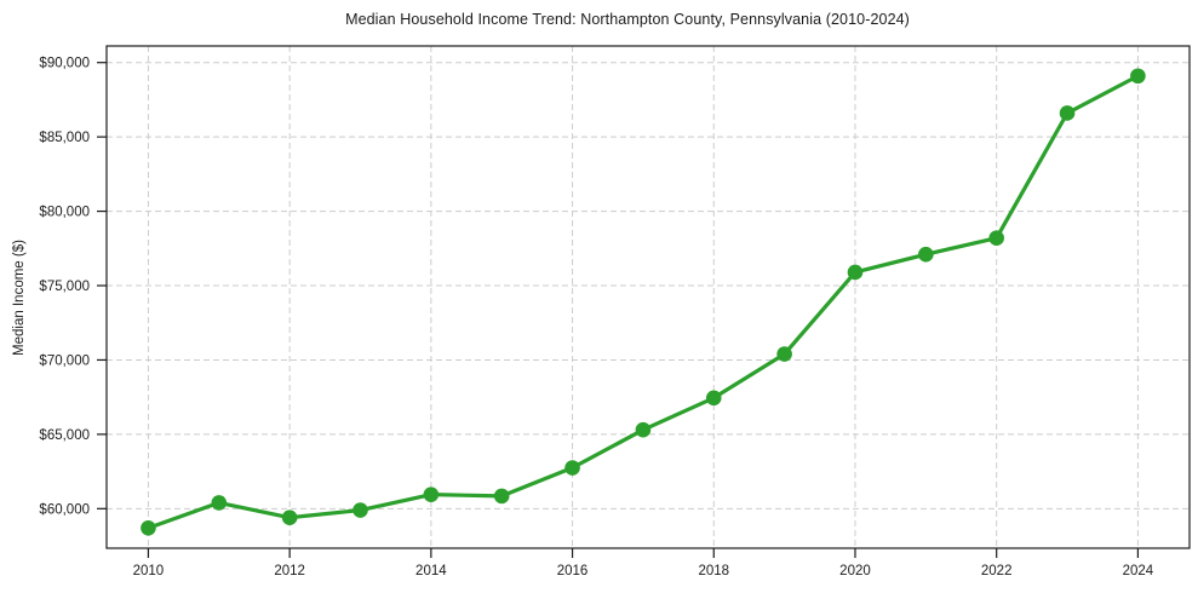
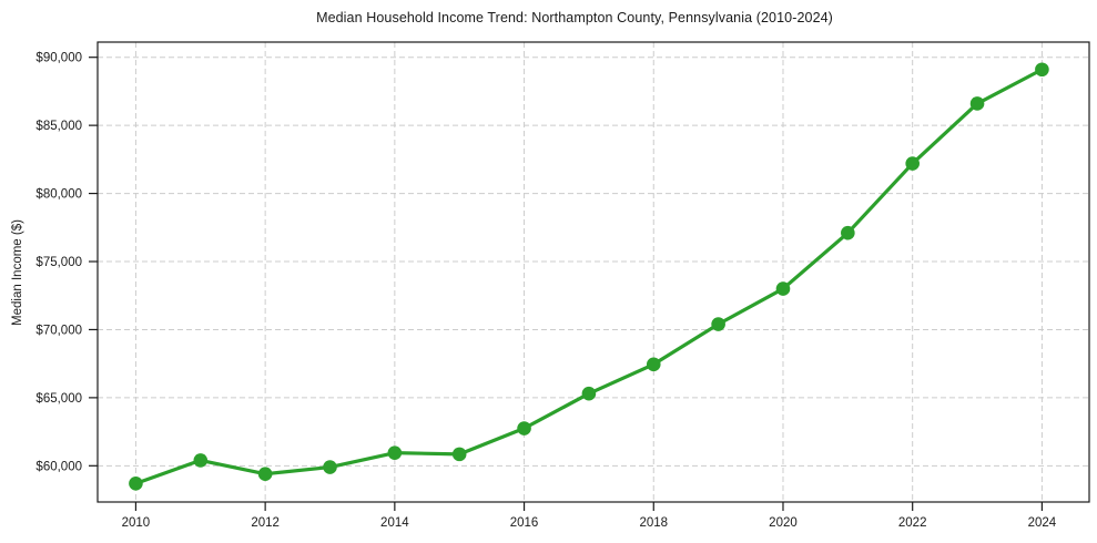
2020: $75900 -> $73000
2022: $78200 -> $82200
